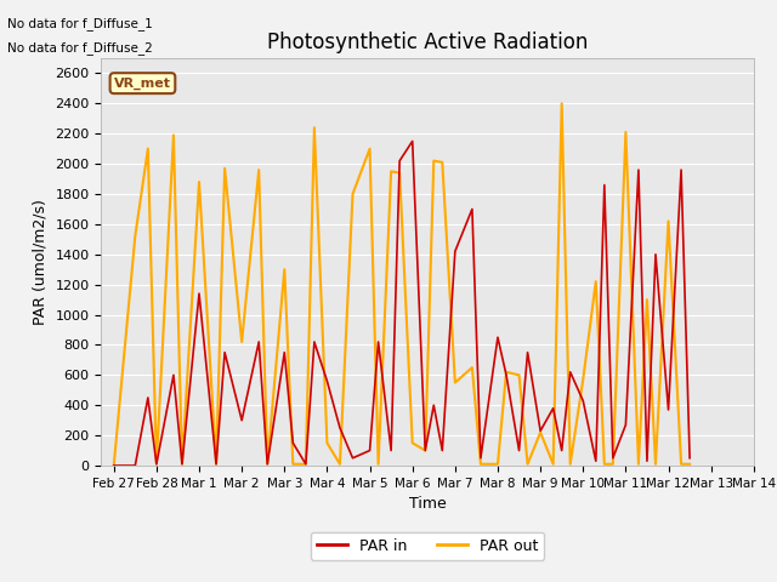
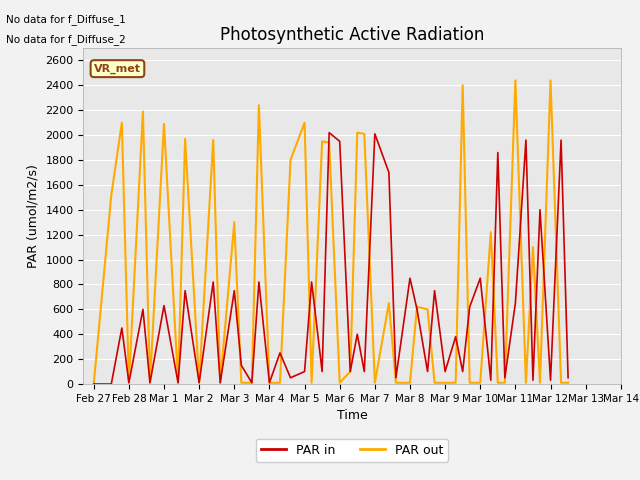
PAR in/Mar 1: 1140 -> 630
PAR out/Mar 1: 1880 -> 2090
PAR in/Mar 2: 300 -> 10
PAR out/Mar 2: 820 -> 10
PAR in/Mar 4: 560 -> 10
PAR out/Mar 4: 150 -> 10
PAR in/Mar 6: 2150 -> 1950
PAR out/Mar 6: 150 -> 10
PAR in/Mar 7: 1420 -> 2010
PAR out/Mar 7: 550 -> 10
PAR in/Mar 9: 230 -> 100
PAR out/Mar 9: 220 -> 10
PAR in/Mar 10: 430 -> 850
PAR out/Mar 10: 570 -> 10
PAR in/Mar 11: 270 -> 650
PAR out/Mar 11: 2210 -> 2440
PAR in/Mar 12: 370 -> 30
PAR out/Mar 12: 1620 -> 2440
